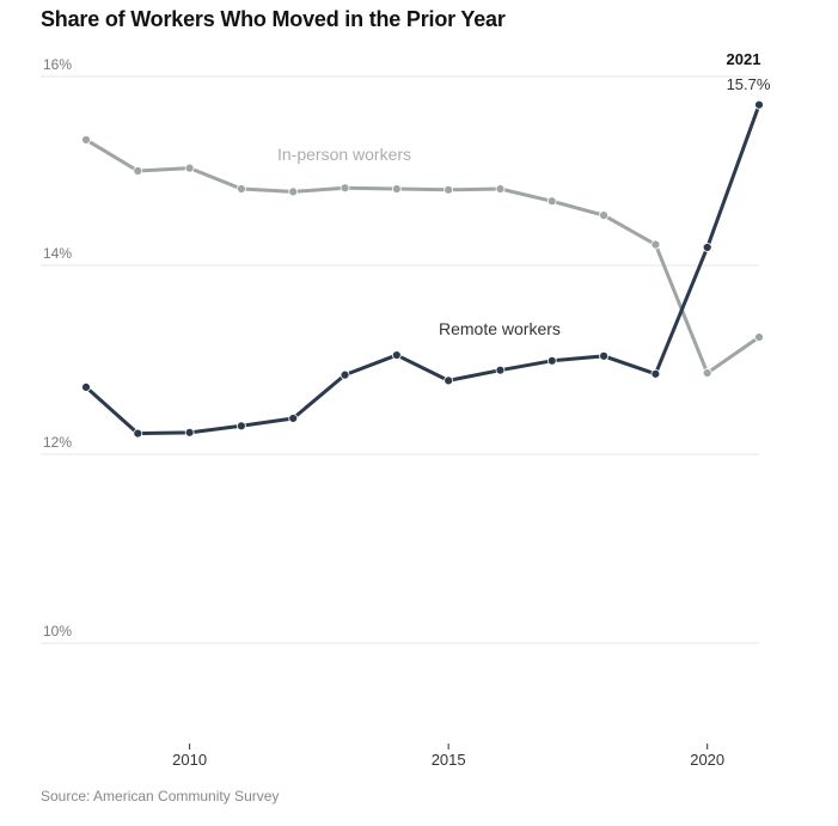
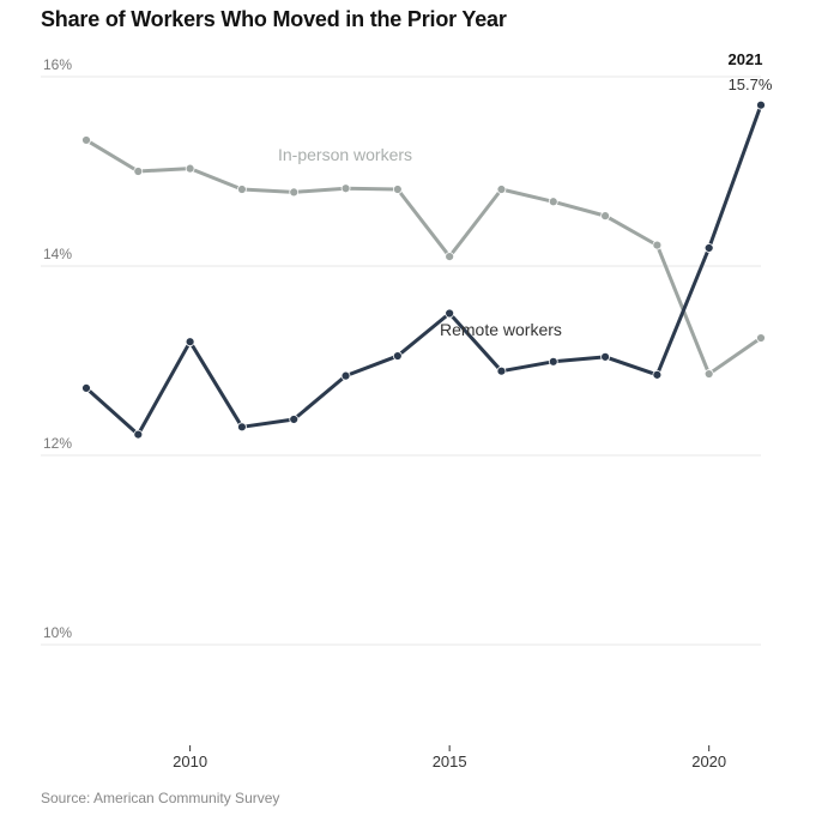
Remote workers/2010: 12.2% -> 13.2%
In-person workers/2015: 14.8% -> 14.1%
Remote workers/2015: 12.8% -> 13.5%
